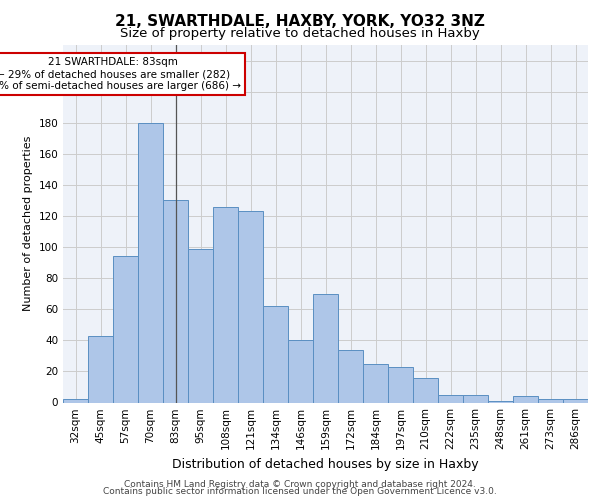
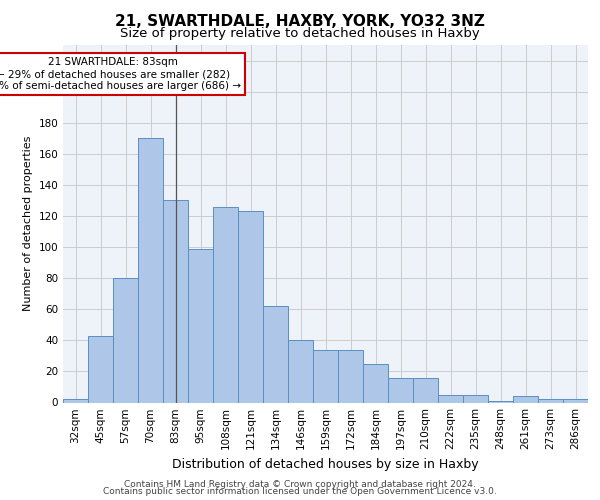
57sqm: 94 -> 80
70sqm: 180 -> 170
159sqm: 70 -> 34
197sqm: 23 -> 16
